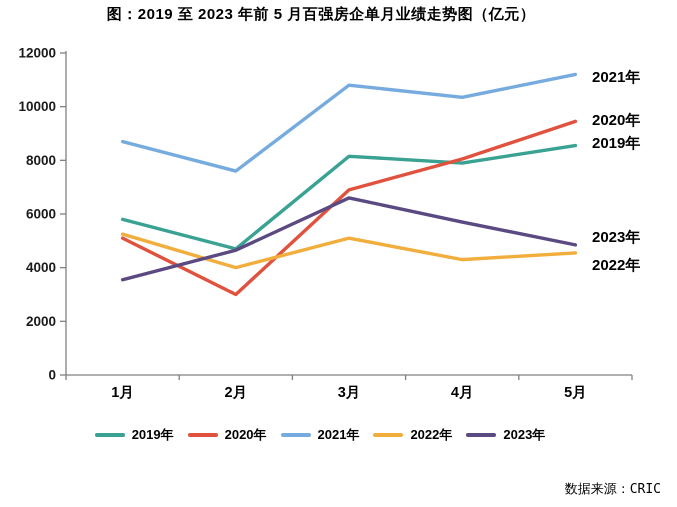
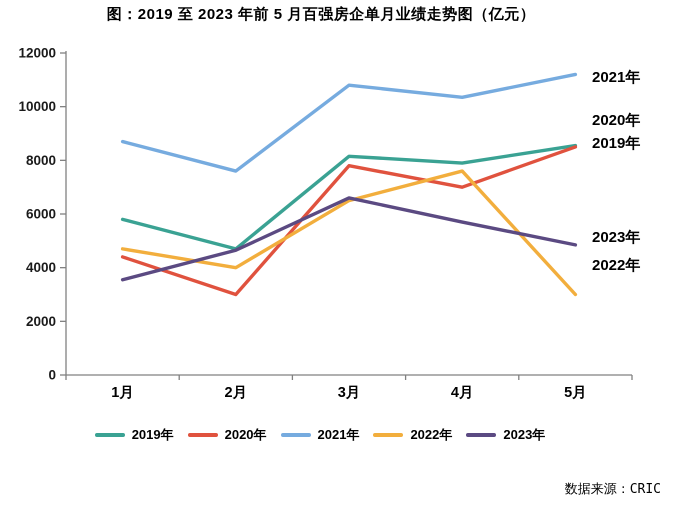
2020年/1月: 5100 -> 4400
2022年/1月: 5200 -> 4700
2020年/3月: 6900 -> 7800
2022年/3月: 5100 -> 6500
2020年/4月: 8000 -> 7000
2022年/4月: 4300 -> 7600
2020年/5月: 9400 -> 8500
2022年/5月: 4600 -> 3000
